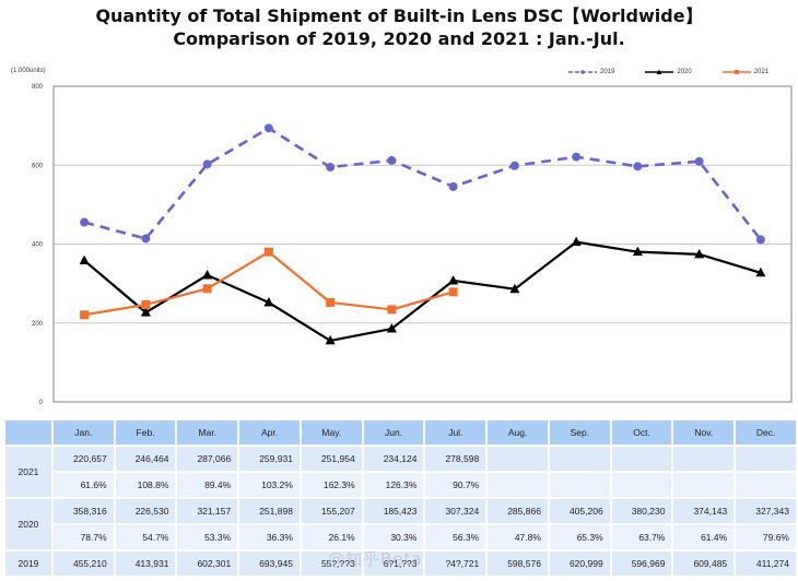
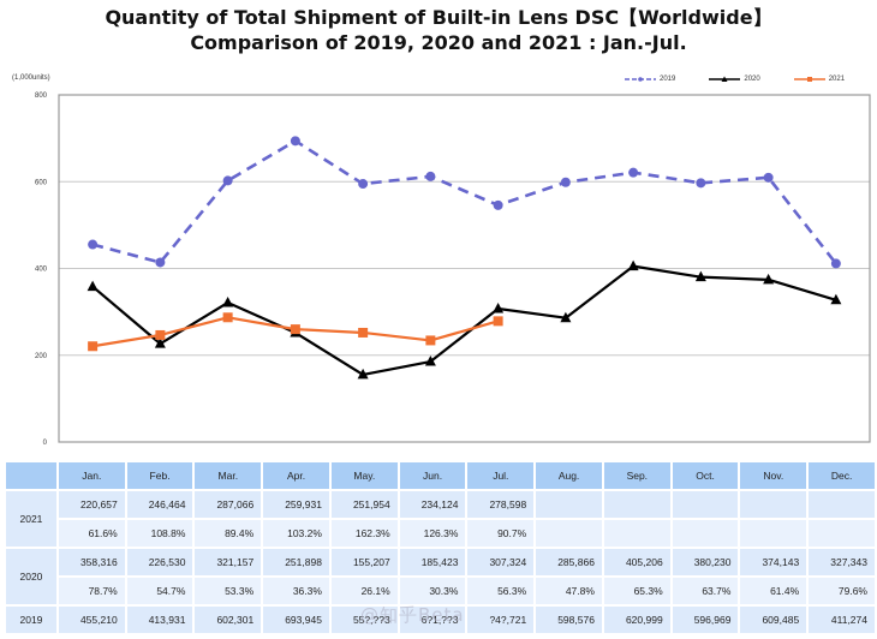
2021/Apr.: 380 -> 260
